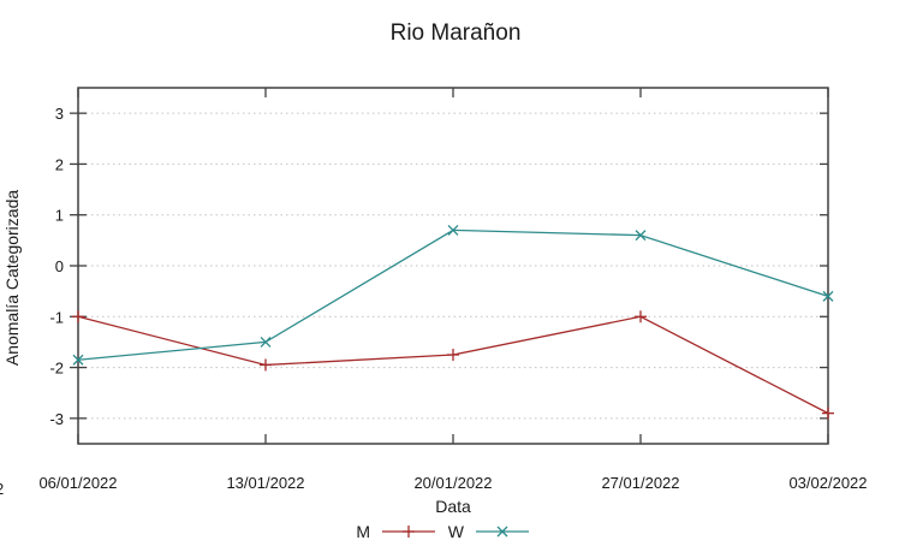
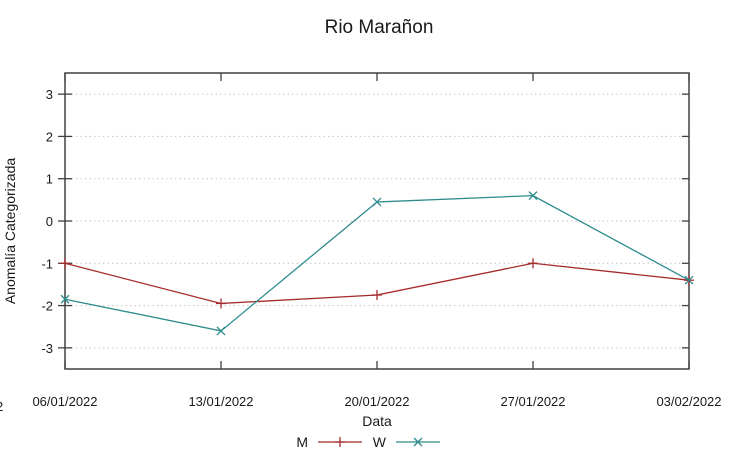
W/13/01/2022: -1.5 -> -2.6
W/20/01/2022: 0.7 -> 0.5
M/03/02/2022: -2.9 -> -1.4
W/03/02/2022: -0.6 -> -1.4
